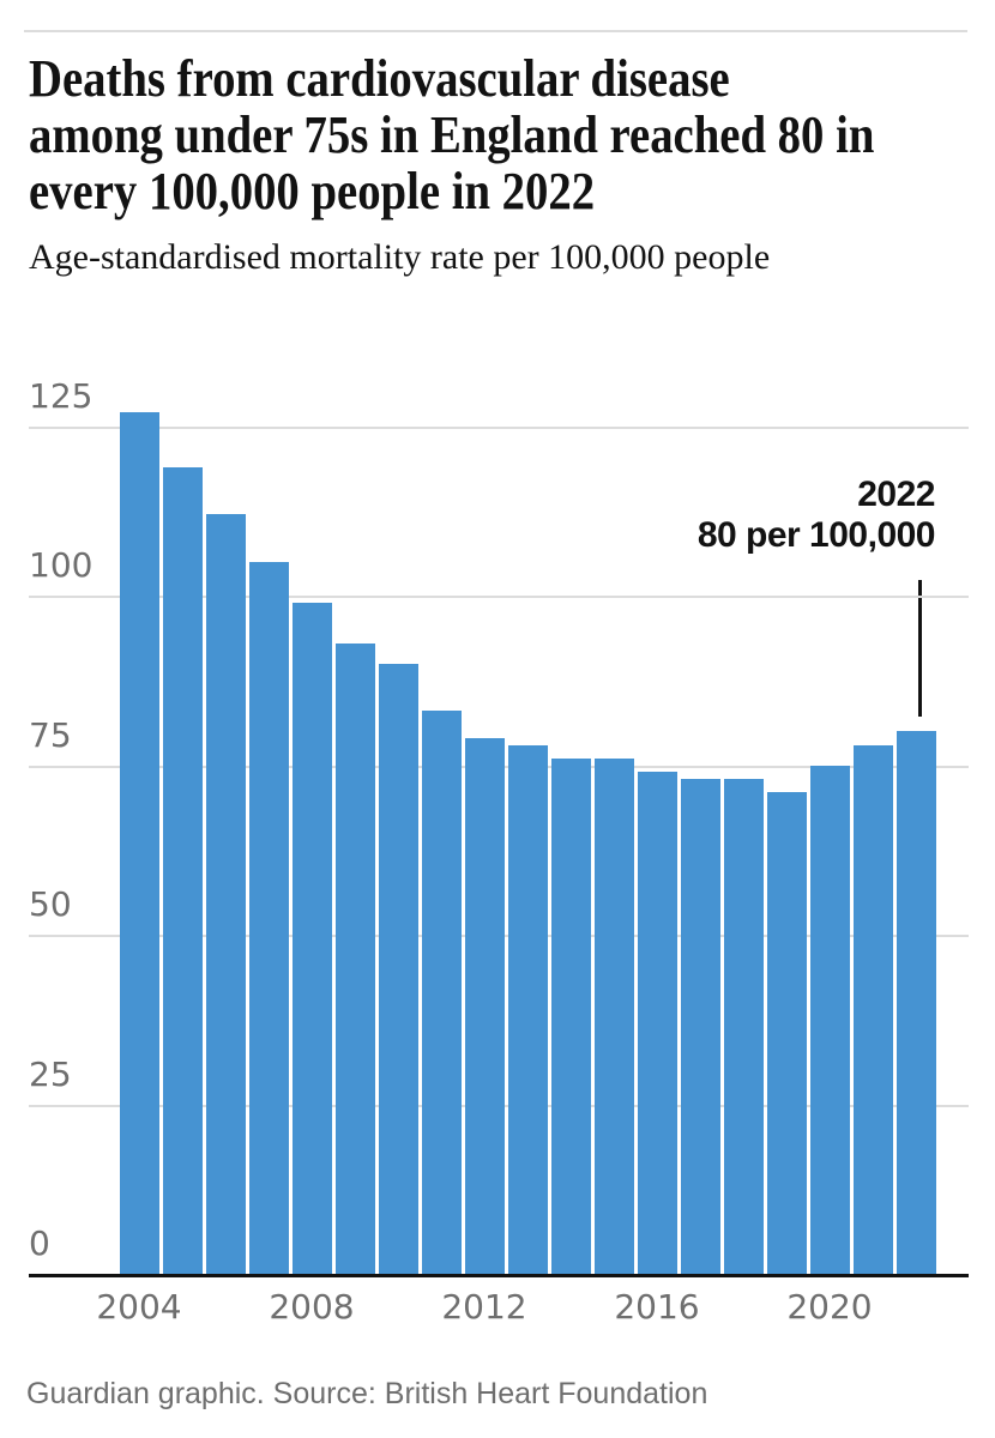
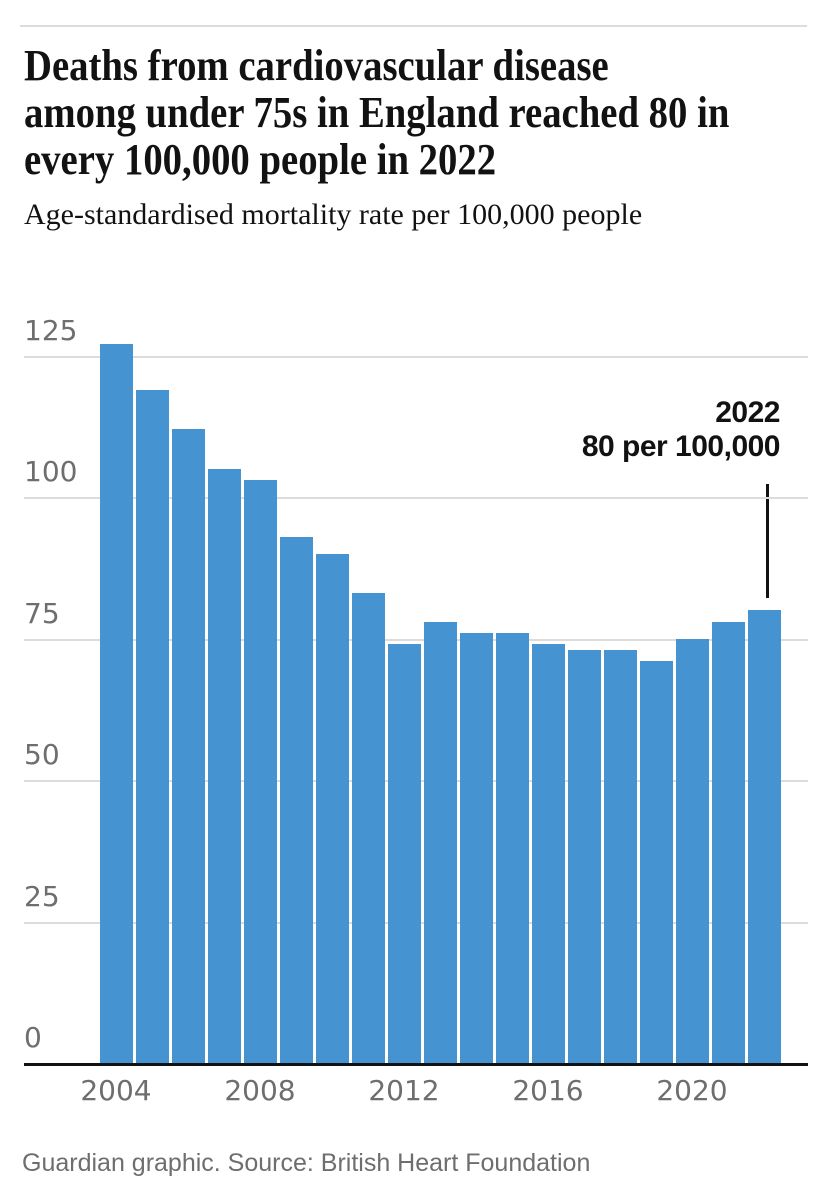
2008: 99 -> 103
2012: 79 -> 74
